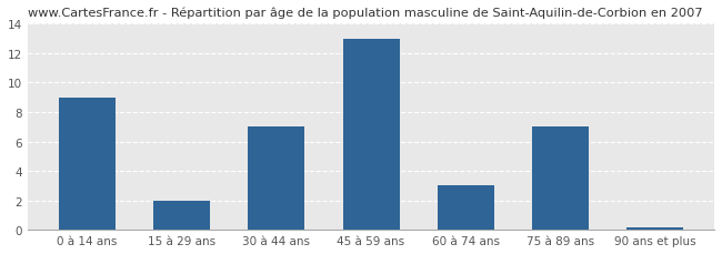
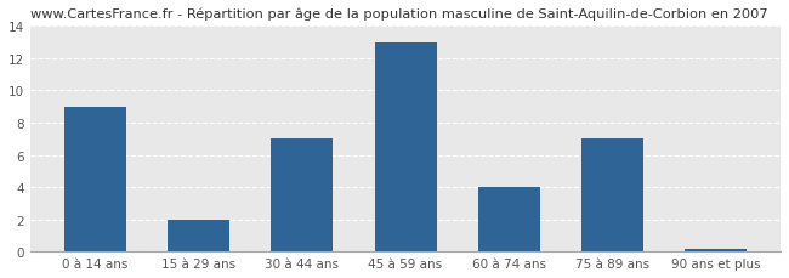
60 à 74 ans: 3.0 -> 4.0
